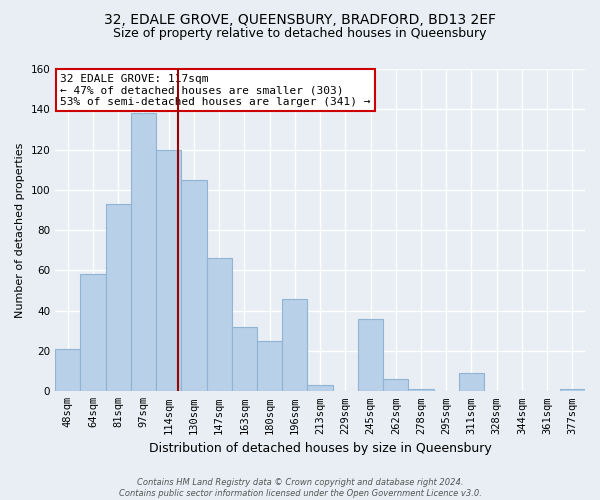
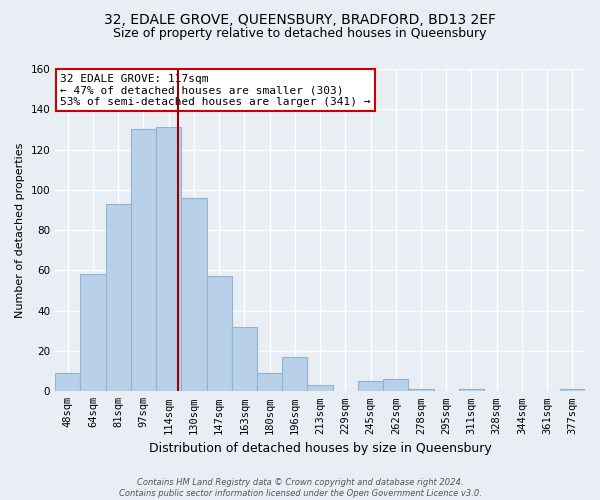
48sqm: 21 -> 9
97sqm: 138 -> 130
114sqm: 120 -> 131
130sqm: 105 -> 96
147sqm: 66 -> 57
180sqm: 25 -> 9
196sqm: 46 -> 17
245sqm: 36 -> 5
311sqm: 9 -> 1
